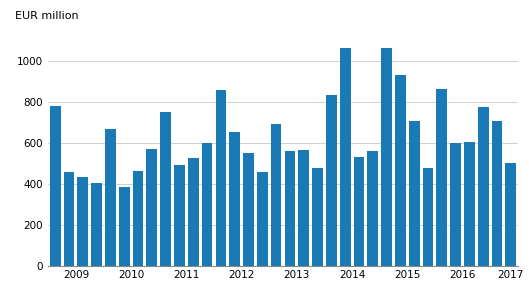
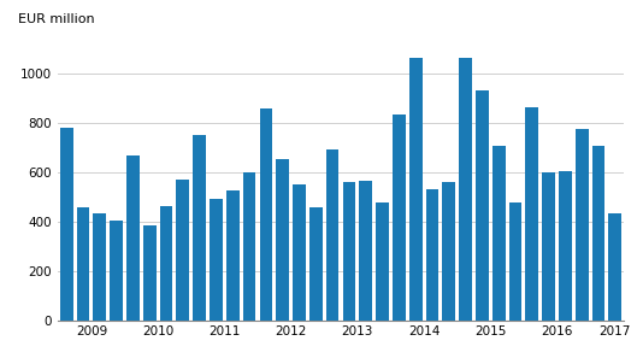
2017: 500 -> 435
